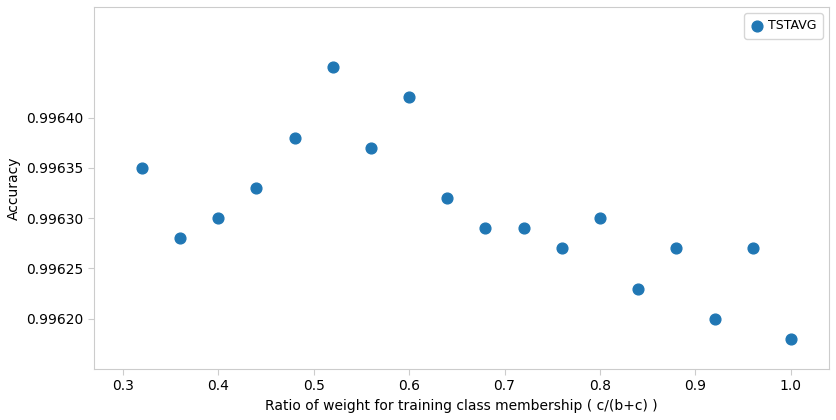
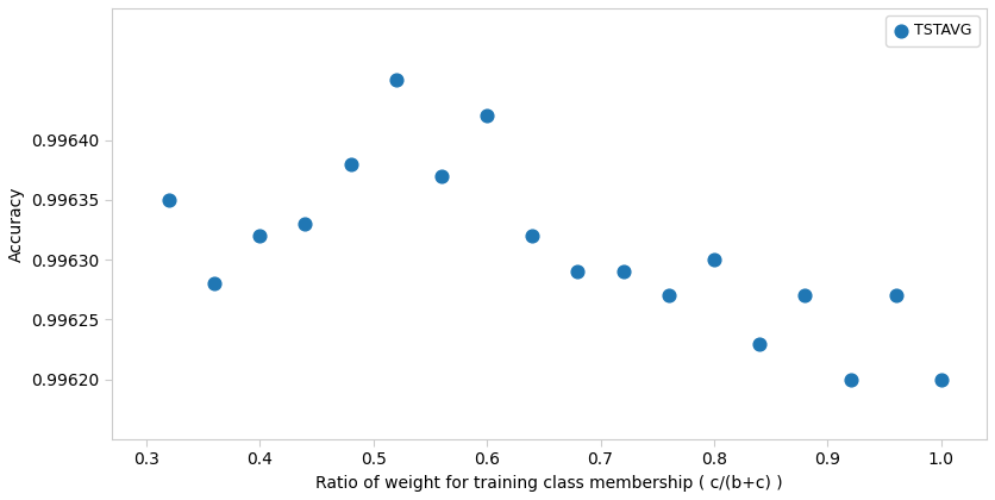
0.4: 0.99630 -> 0.99632
1.0: 0.99618 -> 0.99620
